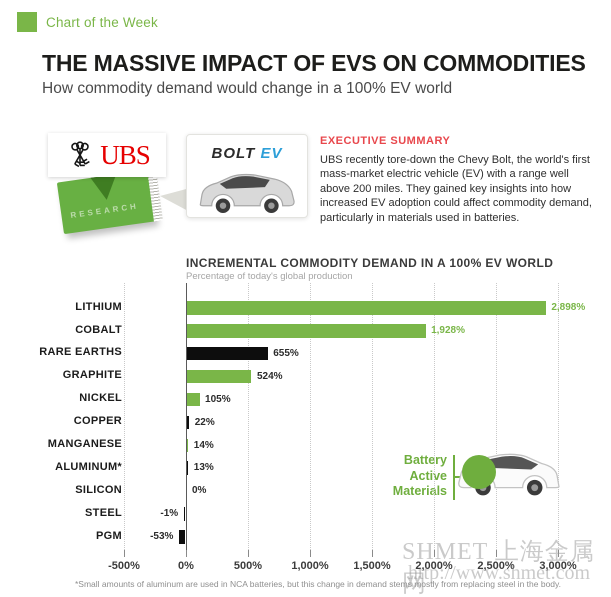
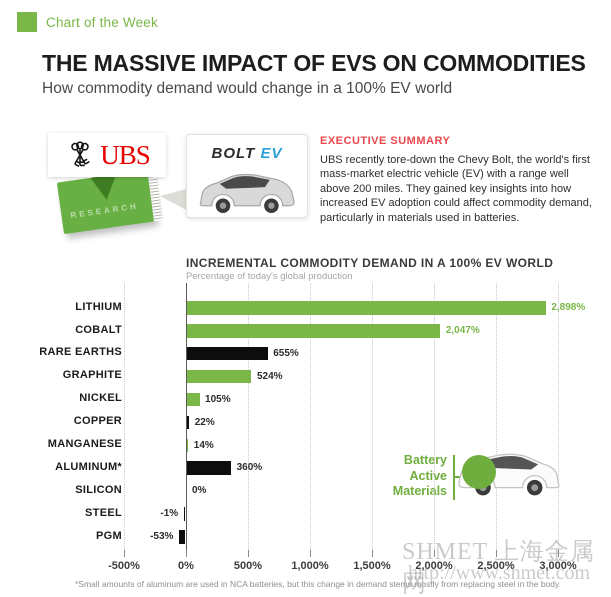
COBALT: 1,928% -> 2,047%
ALUMINUM*: 13% -> 360%
